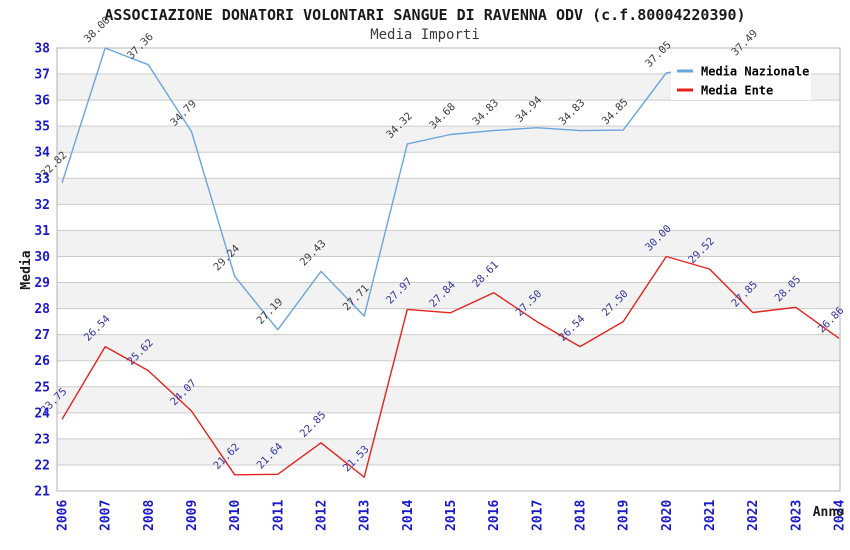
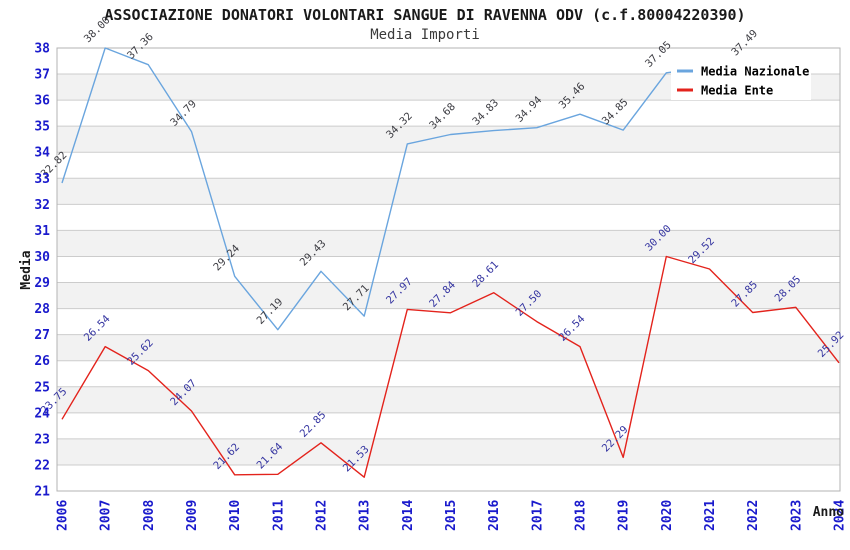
Media Nazionale/2018: 34.83 -> 35.46
Media Ente/2019: 27.50 -> 22.29
Media Ente/2024: 26.86 -> 25.92
